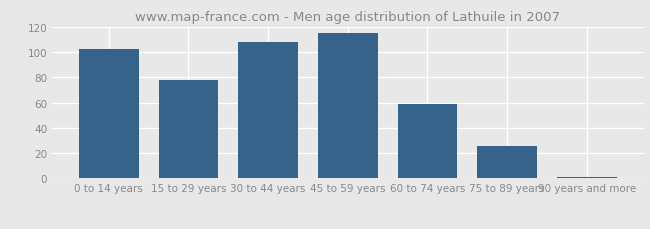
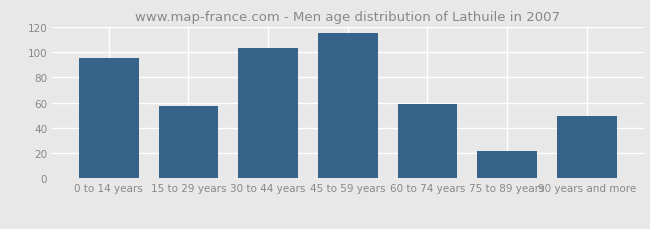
0 to 14 years: 102 -> 95
15 to 29 years: 78 -> 57
30 to 44 years: 108 -> 103
75 to 89 years: 26 -> 22
90 years and more: 1 -> 49
